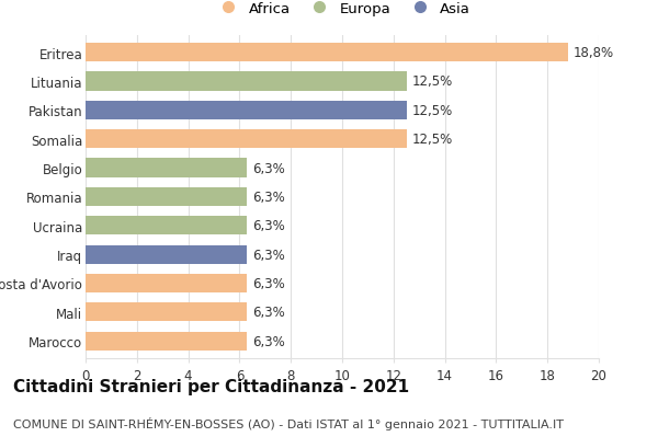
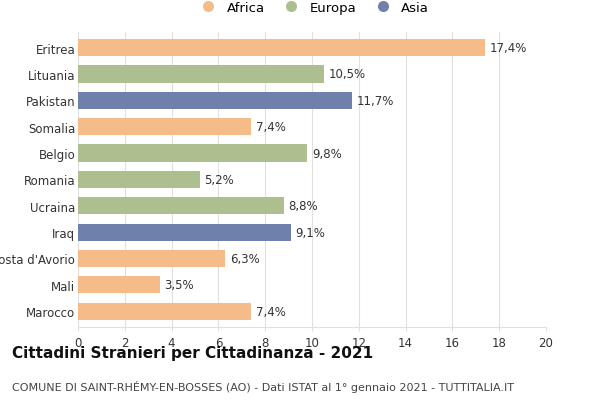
Eritrea: 18,8% -> 17,4%
Lituania: 12,5% -> 10,5%
Pakistan: 12,5% -> 11,7%
Somalia: 12,5% -> 7,4%
Belgio: 6,3% -> 9,8%
Romania: 6,3% -> 5,2%
Ucraina: 6,3% -> 8,8%
Iraq: 6,3% -> 9,1%
Mali: 6,3% -> 3,5%
Marocco: 6,3% -> 7,4%
